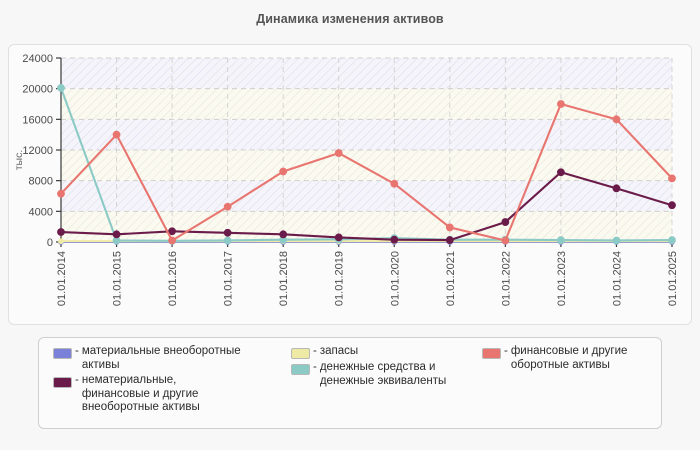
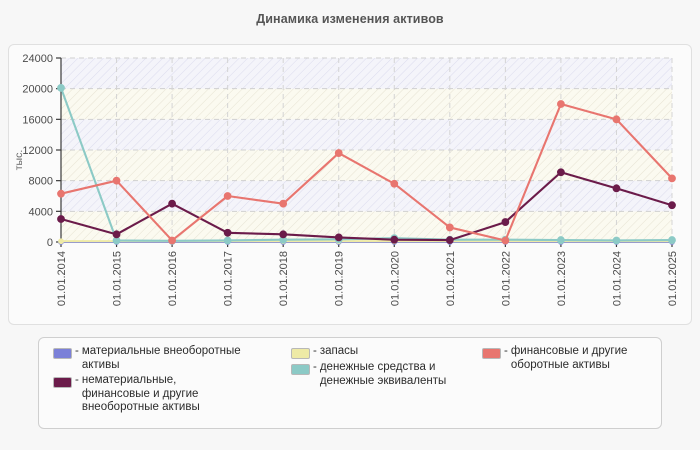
нематериальные, финансовые и другие внеоборотные активы/01.01.2014: 1000 -> 3000
финансовые и другие оборотные активы/01.01.2015: 14000 -> 8000
нематериальные, финансовые и другие внеоборотные активы/01.01.2016: 1000 -> 5000
финансовые и другие оборотные активы/01.01.2017: 5000 -> 6000
финансовые и другие оборотные активы/01.01.2018: 9000 -> 5000
